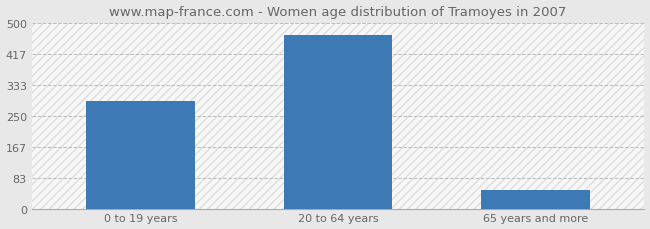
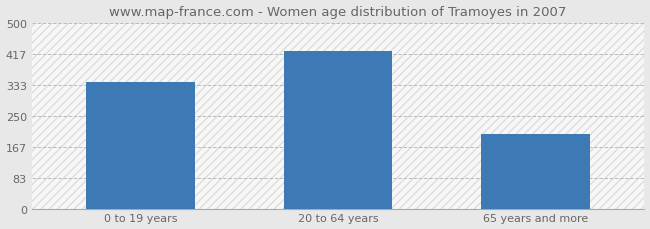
0 to 19 years: 290 -> 340
20 to 64 years: 467 -> 425
65 years and more: 50 -> 200
